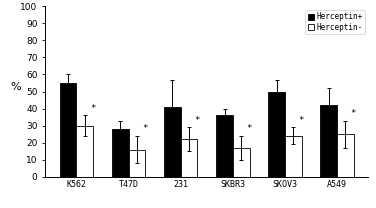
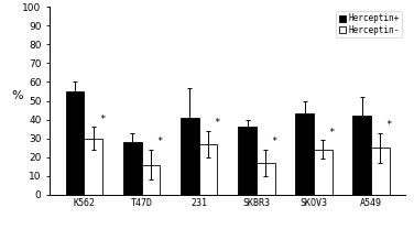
Herceptin-/231: 22 -> 27
Herceptin+/SKOV3: 50 -> 43
